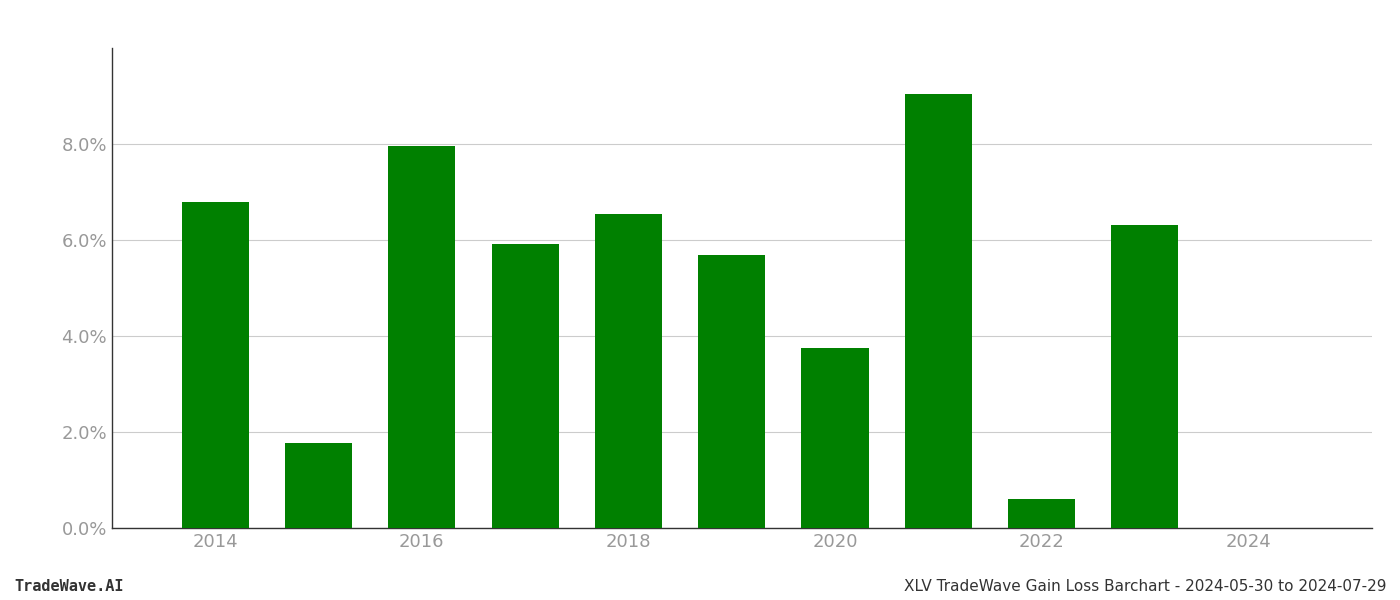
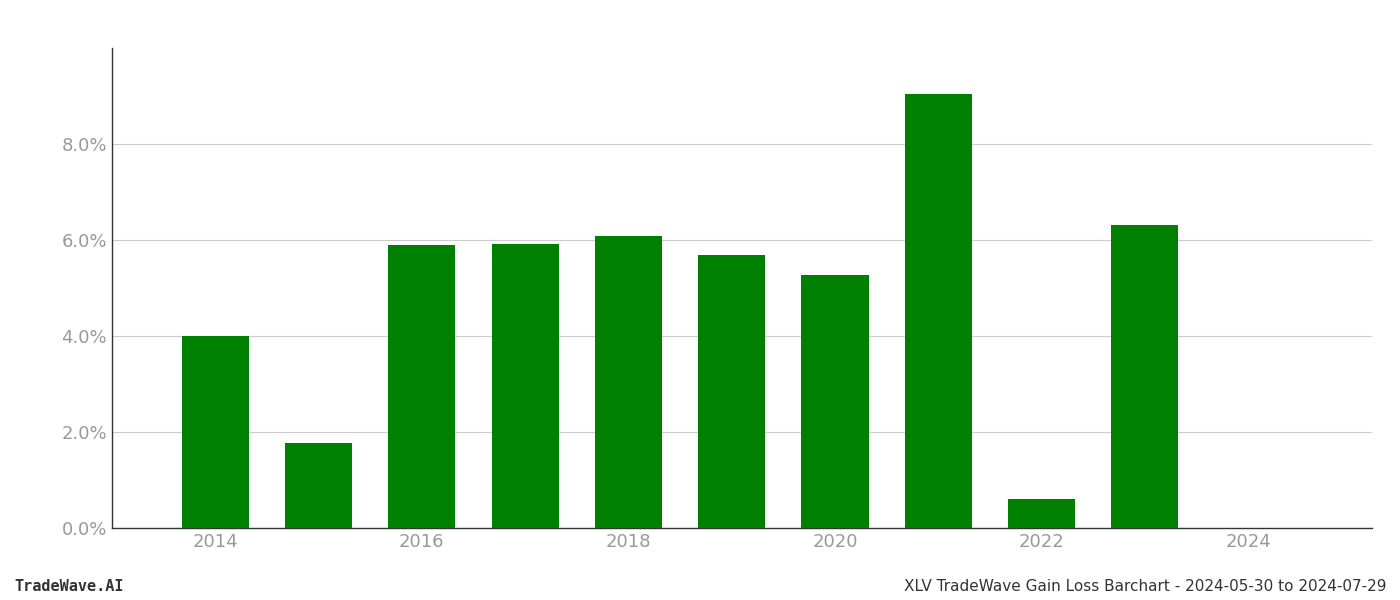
2014: 6.80% -> 4.01%
2016: 7.95% -> 5.90%
2018: 6.55% -> 6.08%
2020: 3.75% -> 5.28%
